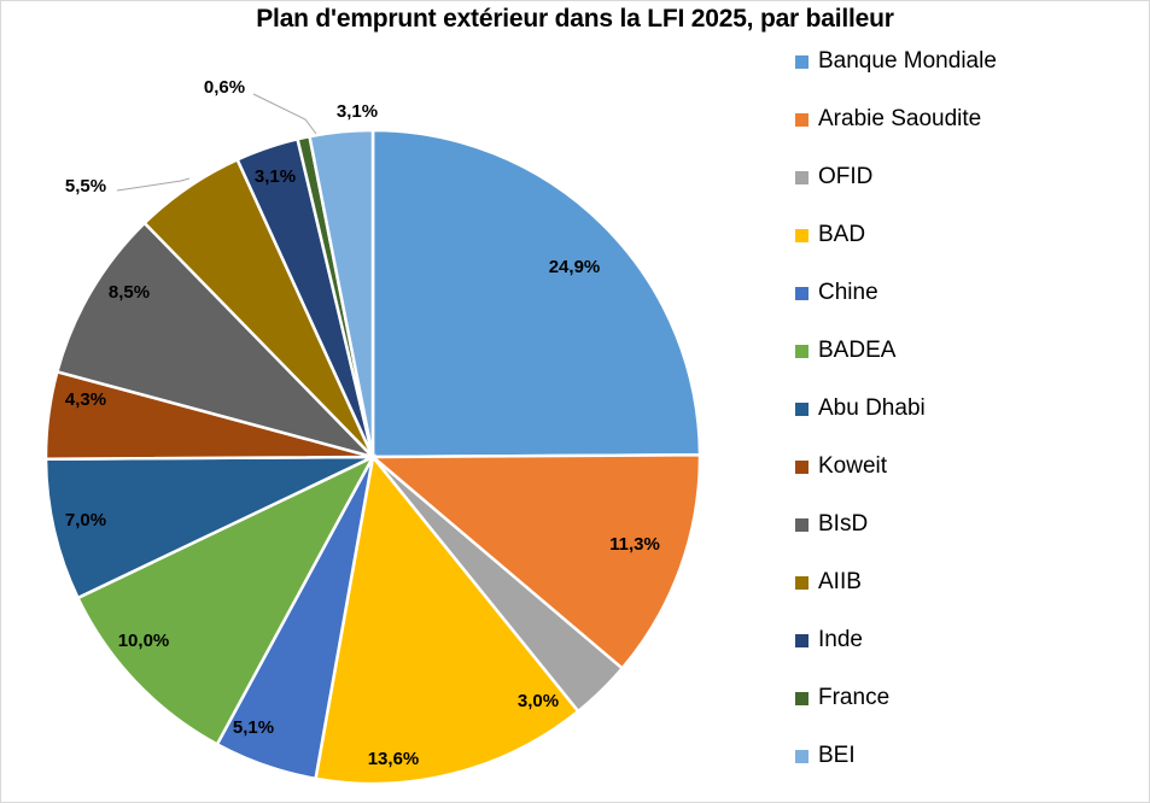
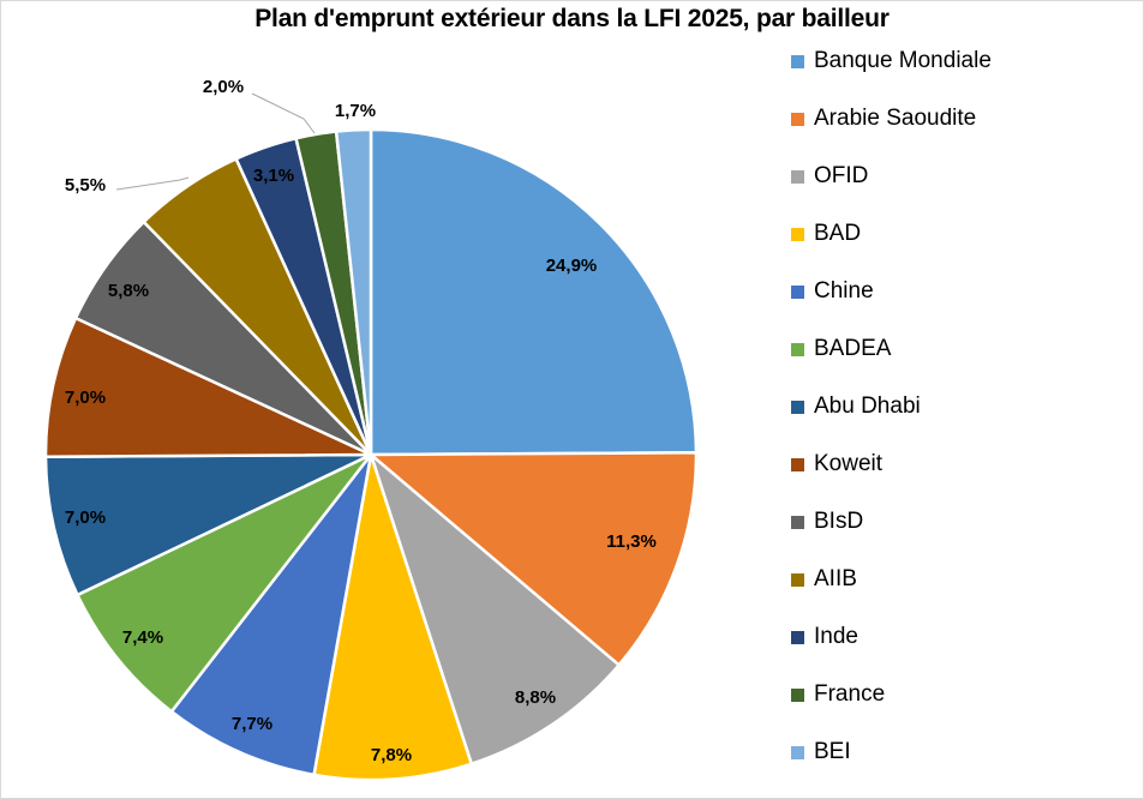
OFID: 3,0% -> 8,8%
BAD: 13,6% -> 7,8%
Chine: 5,1% -> 7,7%
BADEA: 10,0% -> 7,4%
Koweit: 4,3% -> 7,0%
BIsD: 8,5% -> 5,8%
France: 0,6% -> 2,0%
BEI: 3,1% -> 1,7%
